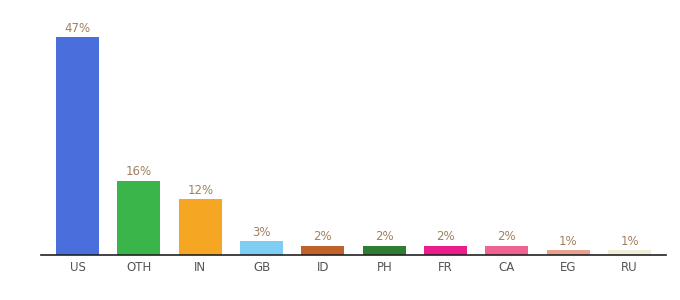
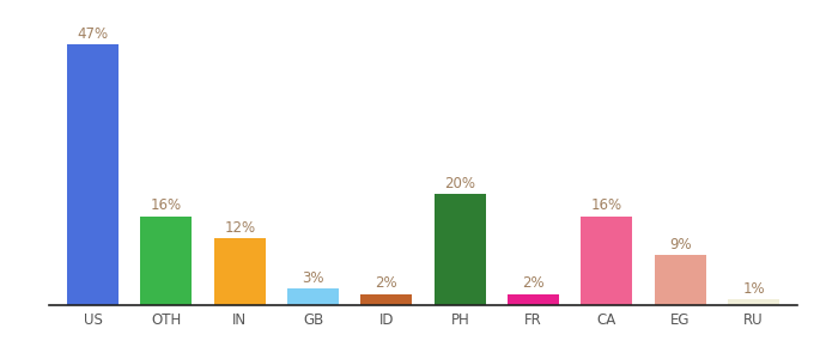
PH: 2% -> 20%
CA: 2% -> 16%
EG: 1% -> 9%
